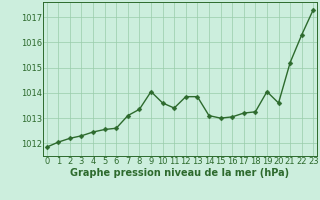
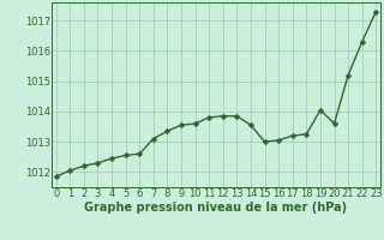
9: 1014.05 -> 1013.55
11: 1013.40 -> 1013.80
14: 1013.10 -> 1013.55
